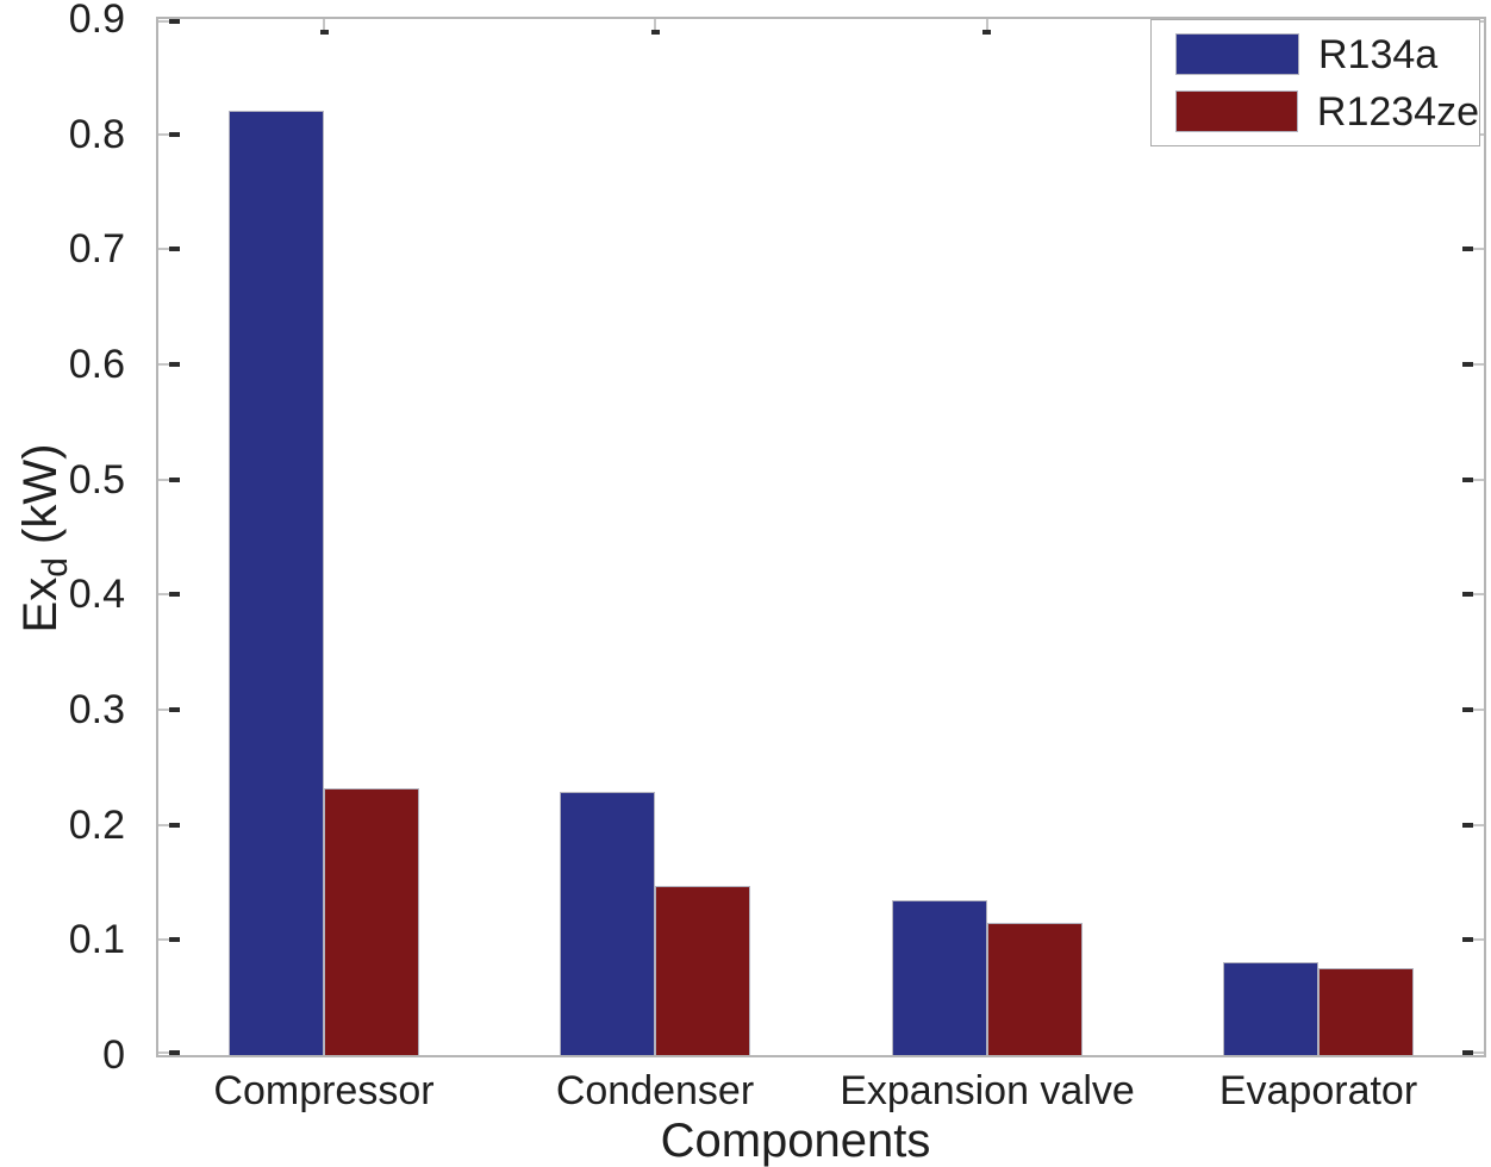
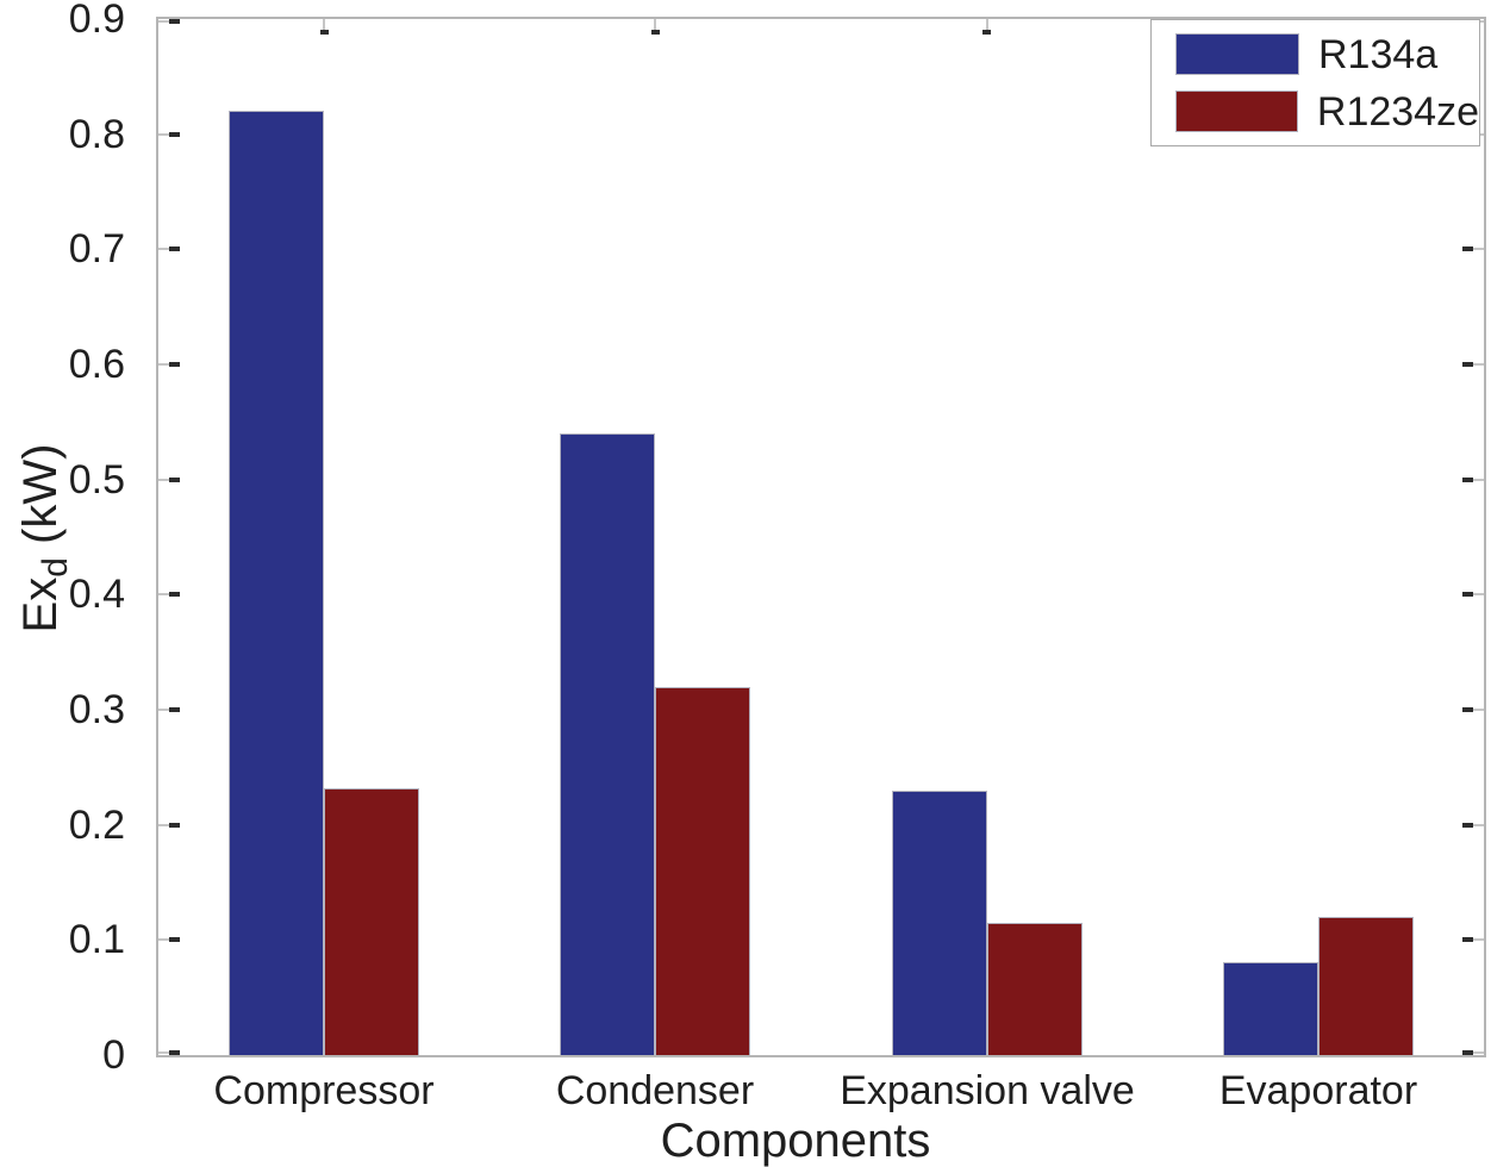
R134a/Condenser: 0.23 -> 0.54
R1234ze/Condenser: 0.15 -> 0.32
R134a/Expansion valve: 0.13 -> 0.23
R1234ze/Evaporator: 0.08 -> 0.12
